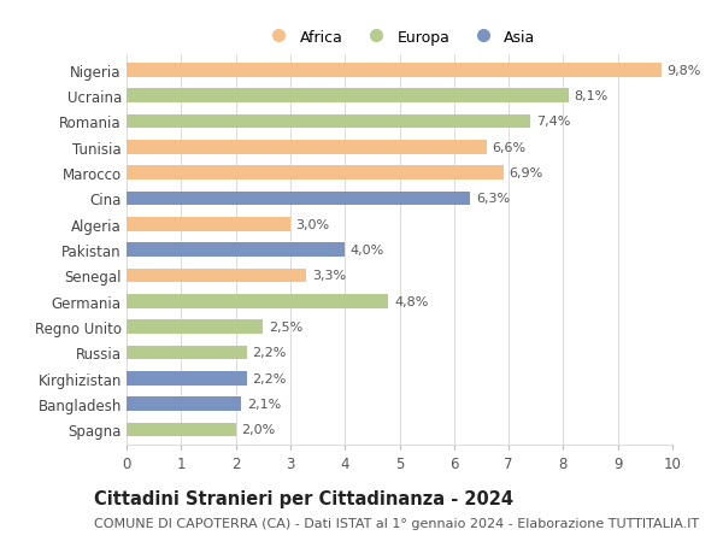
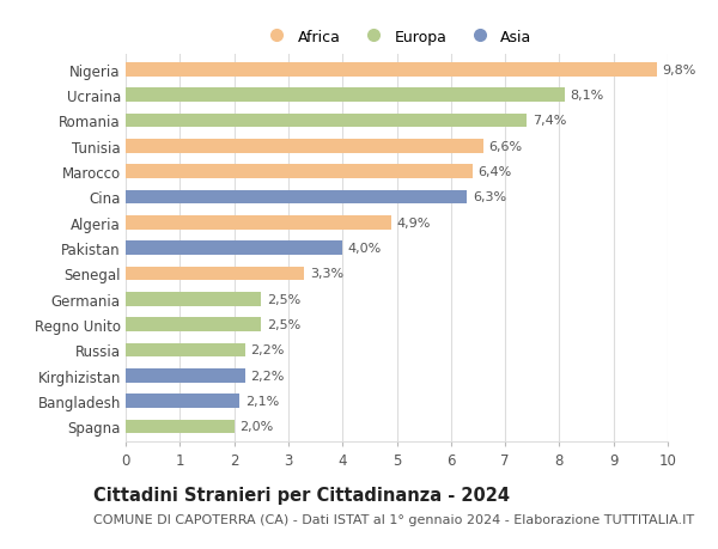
Marocco: 6,9% -> 6,4%
Algeria: 3,0% -> 4,9%
Germania: 4,8% -> 2,5%
